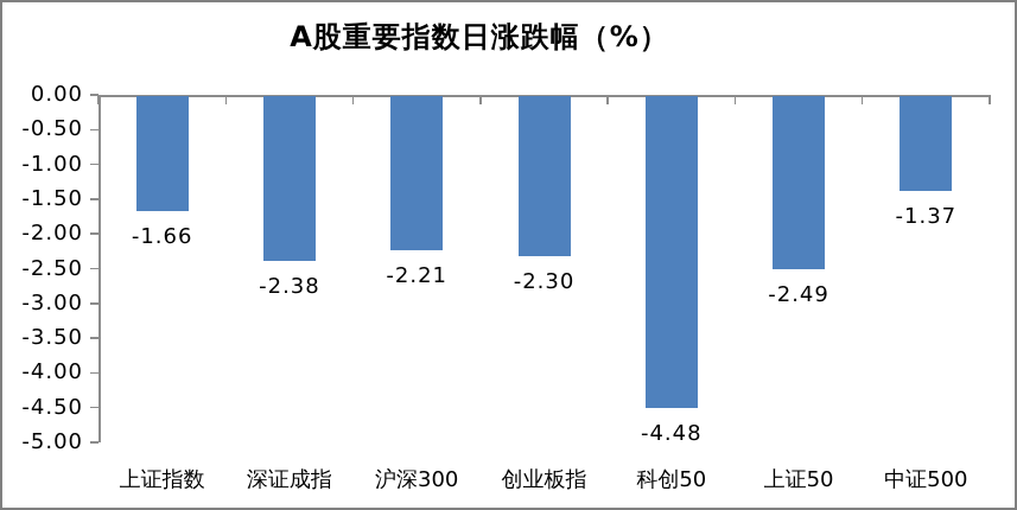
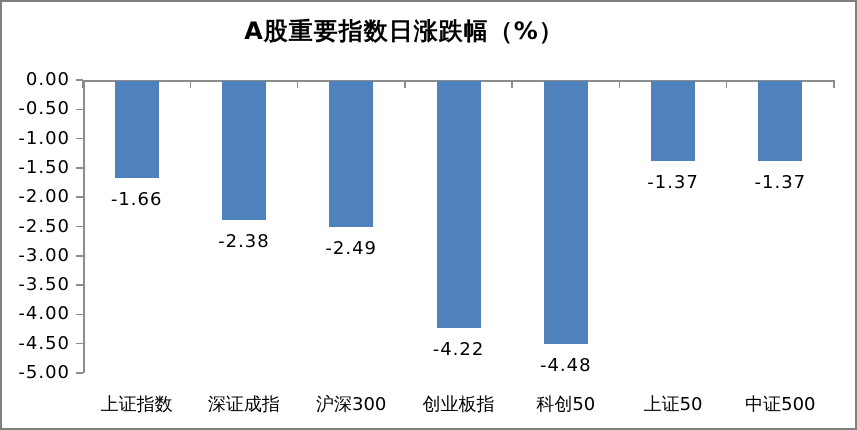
沪深300: -2.21 -> -2.49
创业板指: -2.30 -> -4.22
上证50: -2.49 -> -1.37
